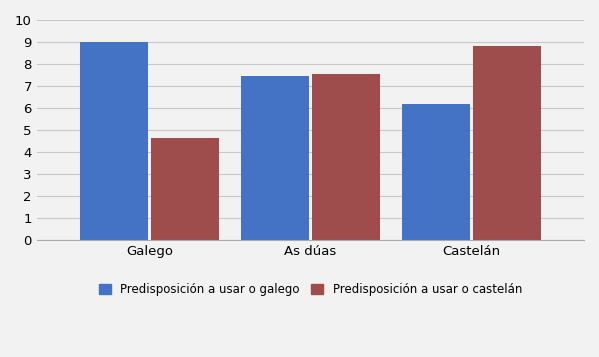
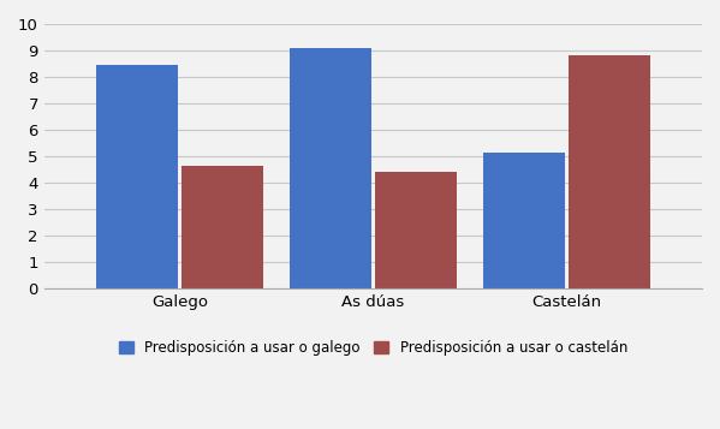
Predisposición a usar o galego/Galego: 9.00 -> 8.45
Predisposición a usar o galego/As dúas: 7.45 -> 9.10
Predisposición a usar o castelán/As dúas: 7.55 -> 4.40
Predisposición a usar o galego/Castelán: 6.20 -> 5.15
